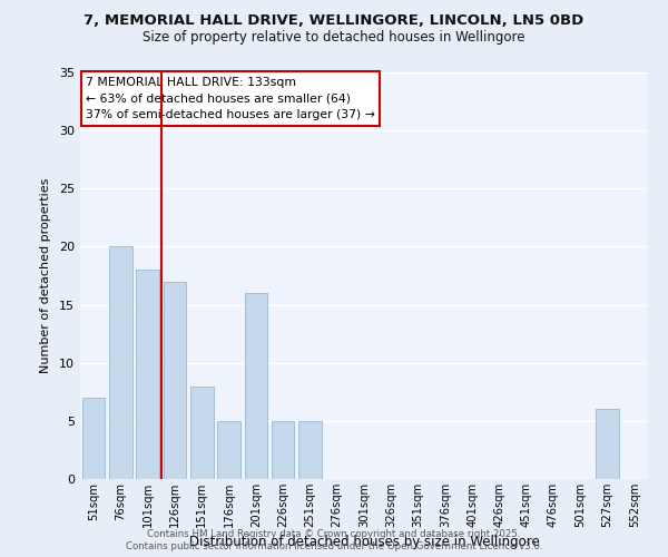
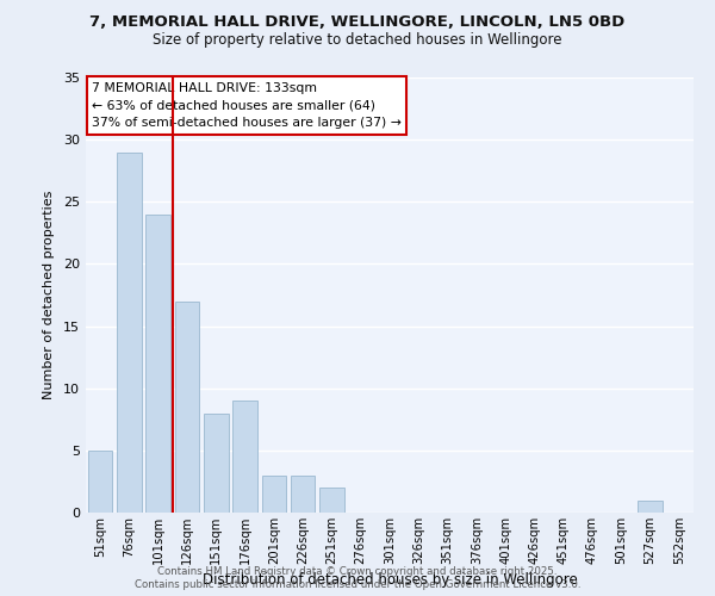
51sqm: 7 -> 5
76sqm: 20 -> 29
101sqm: 18 -> 24
176sqm: 5 -> 9
201sqm: 16 -> 3
226sqm: 5 -> 3
251sqm: 5 -> 2
527sqm: 6 -> 1
